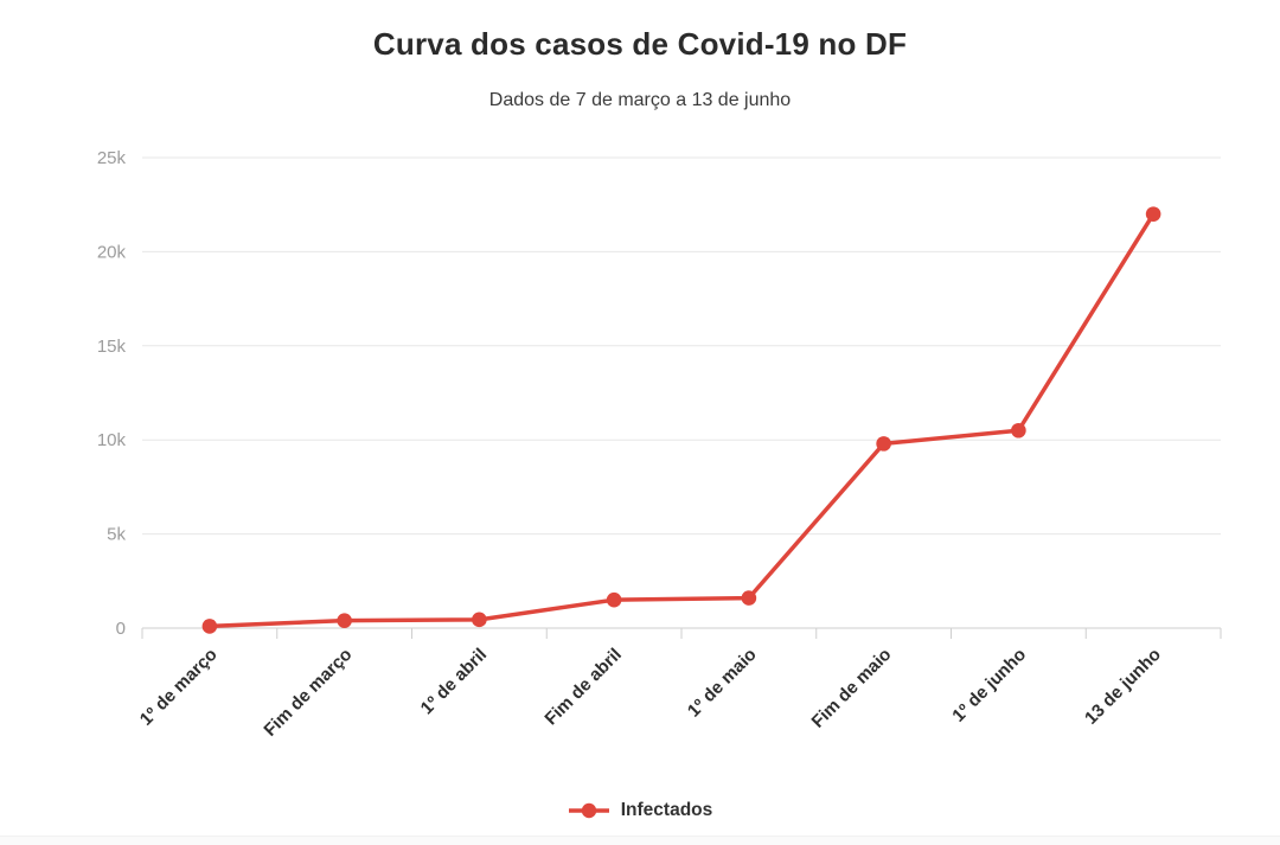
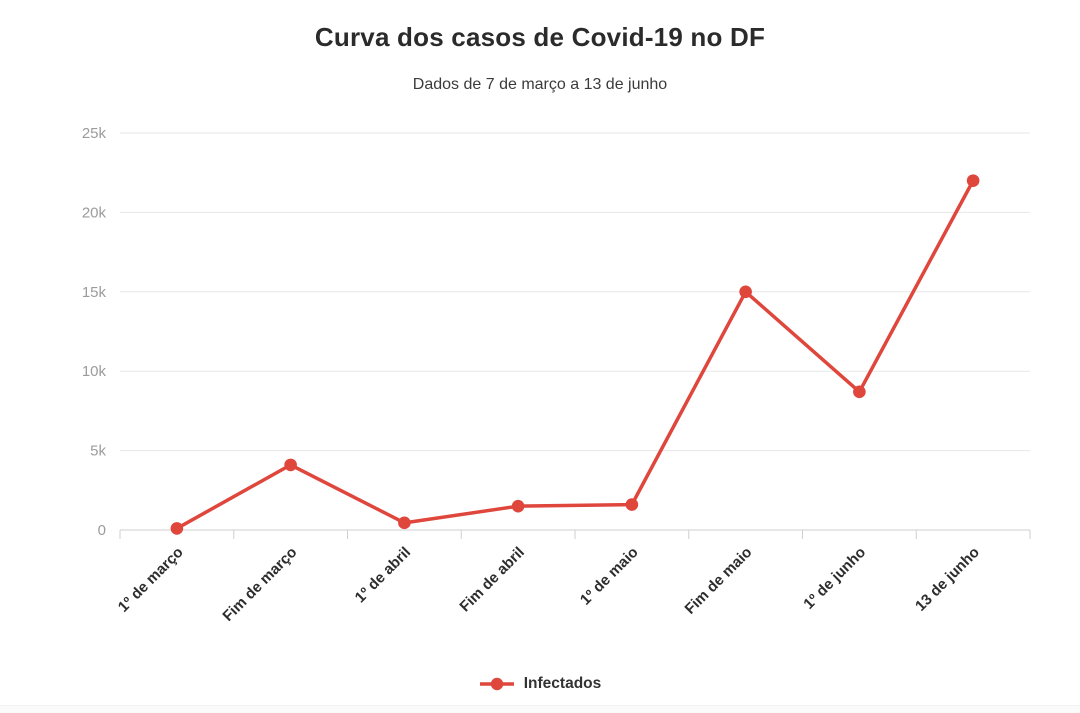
Fim de março: 0.4k -> 4.1k
Fim de maio: 9.8k -> 15.0k
1º de junho: 10.5k -> 8.7k
